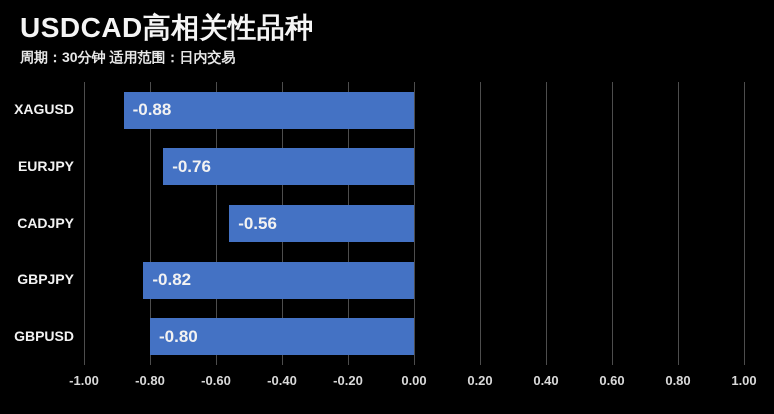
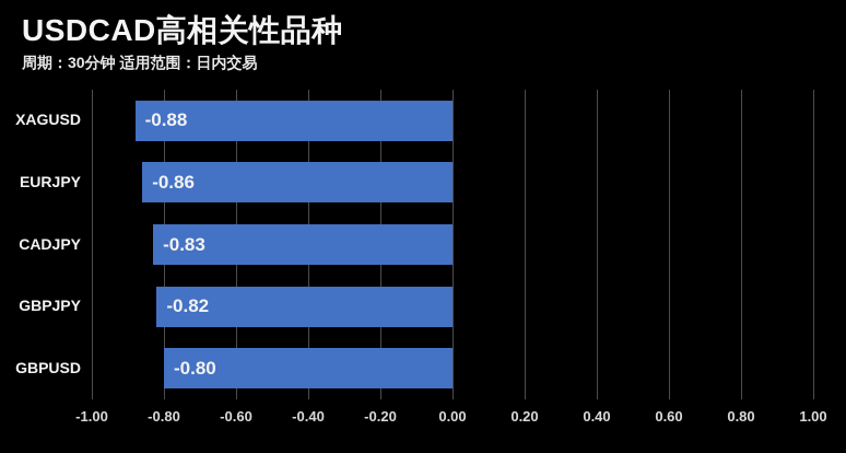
EURJPY: -0.76 -> -0.86
CADJPY: -0.56 -> -0.83
